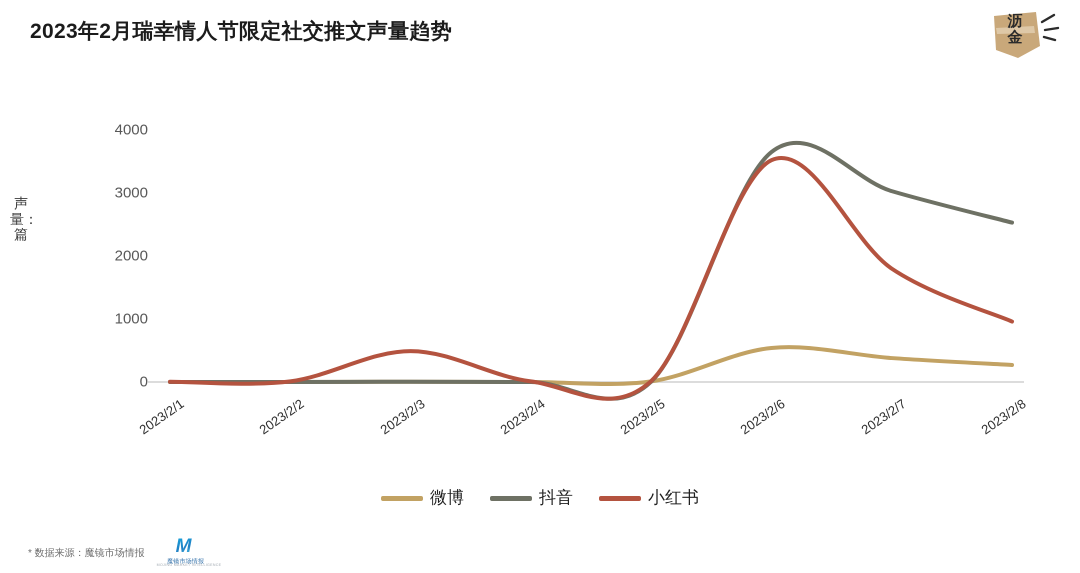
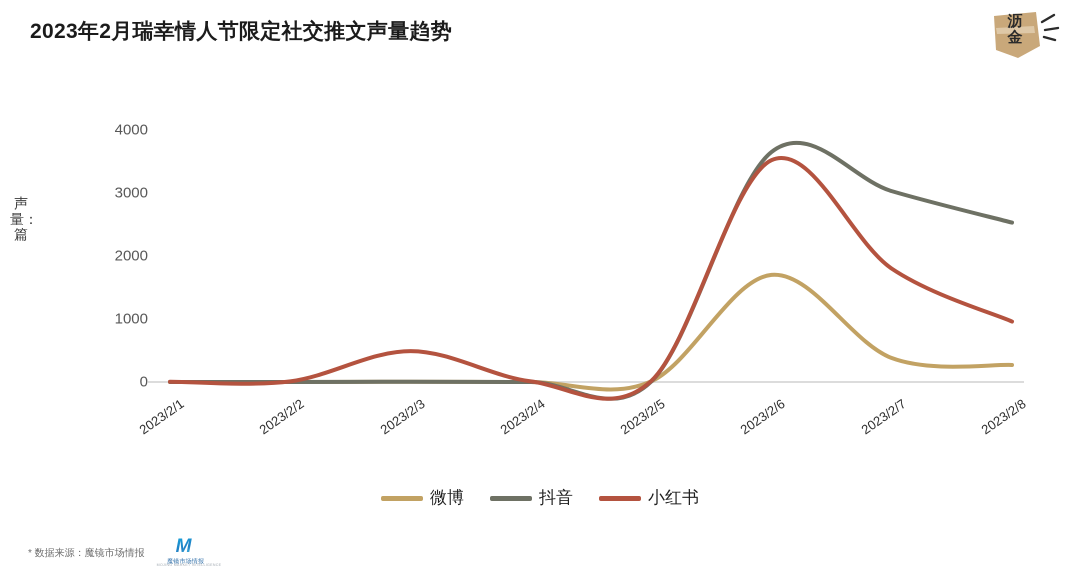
微博/2023/2/6: 500 -> 1700
